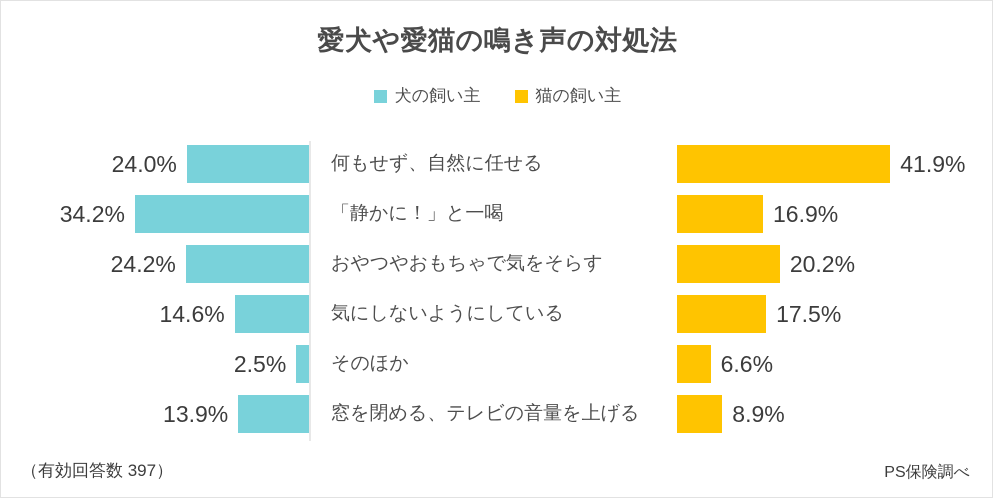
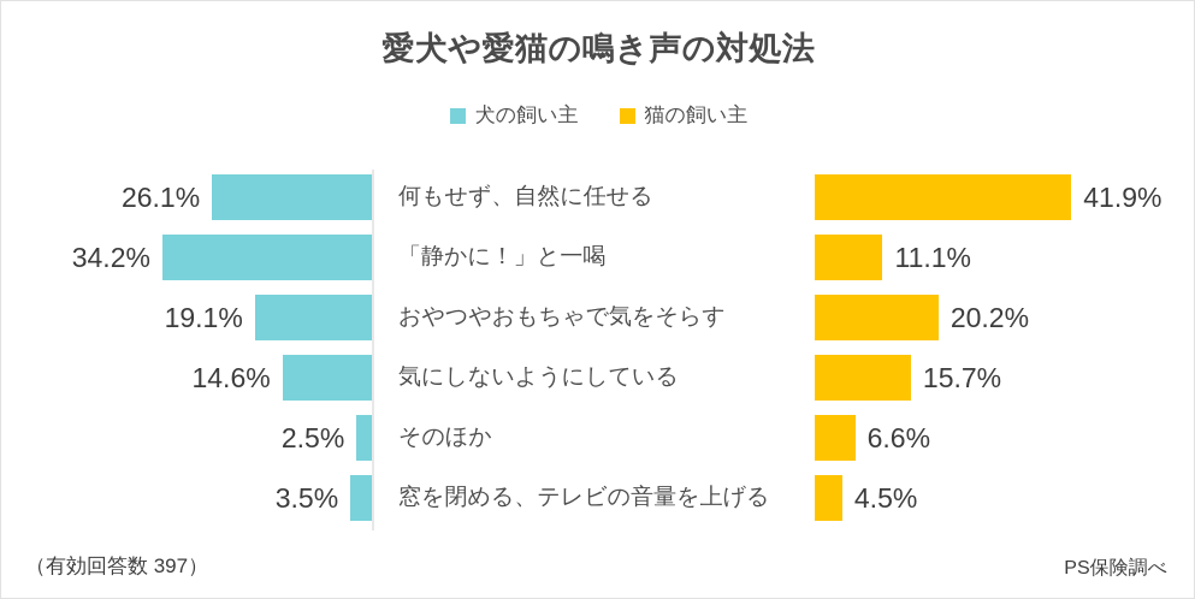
犬の飼い主/何もせず、自然に任せる: 24.0% -> 26.1%
猫の飼い主/「静かに！」と一喝: 16.9% -> 11.1%
犬の飼い主/おやつやおもちゃで気をそらす: 24.2% -> 19.1%
猫の飼い主/気にしないようにしている: 17.5% -> 15.7%
犬の飼い主/窓を閉める、テレビの音量を上げる: 13.9% -> 3.5%
猫の飼い主/窓を閉める、テレビの音量を上げる: 8.9% -> 4.5%
